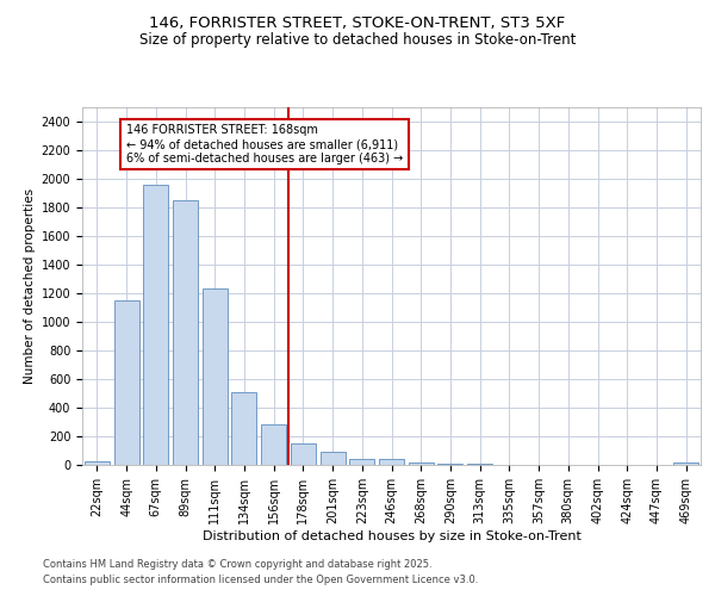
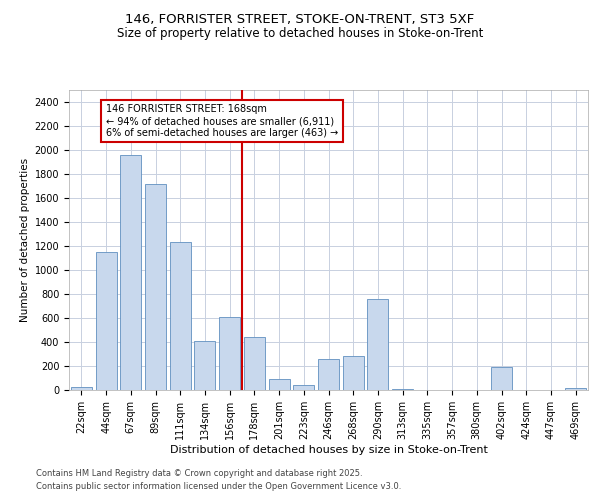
89sqm: 1850 -> 1720
134sqm: 510 -> 410
156sqm: 280 -> 610
178sqm: 150 -> 440
246sqm: 40 -> 260
268sqm: 20 -> 280
290sqm: 10 -> 760
402sqm: 0 -> 190
